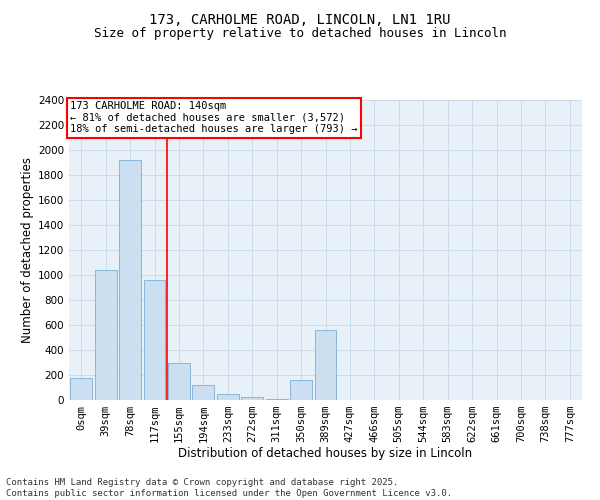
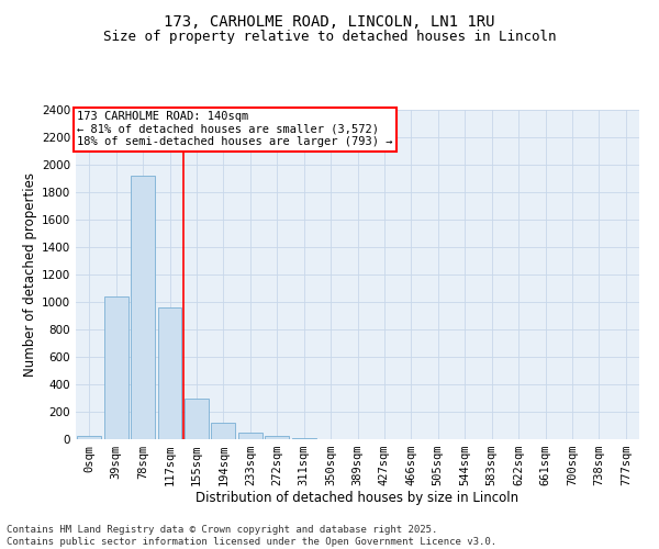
0sqm: 180 -> 20
350sqm: 160 -> 0
389sqm: 560 -> 0
